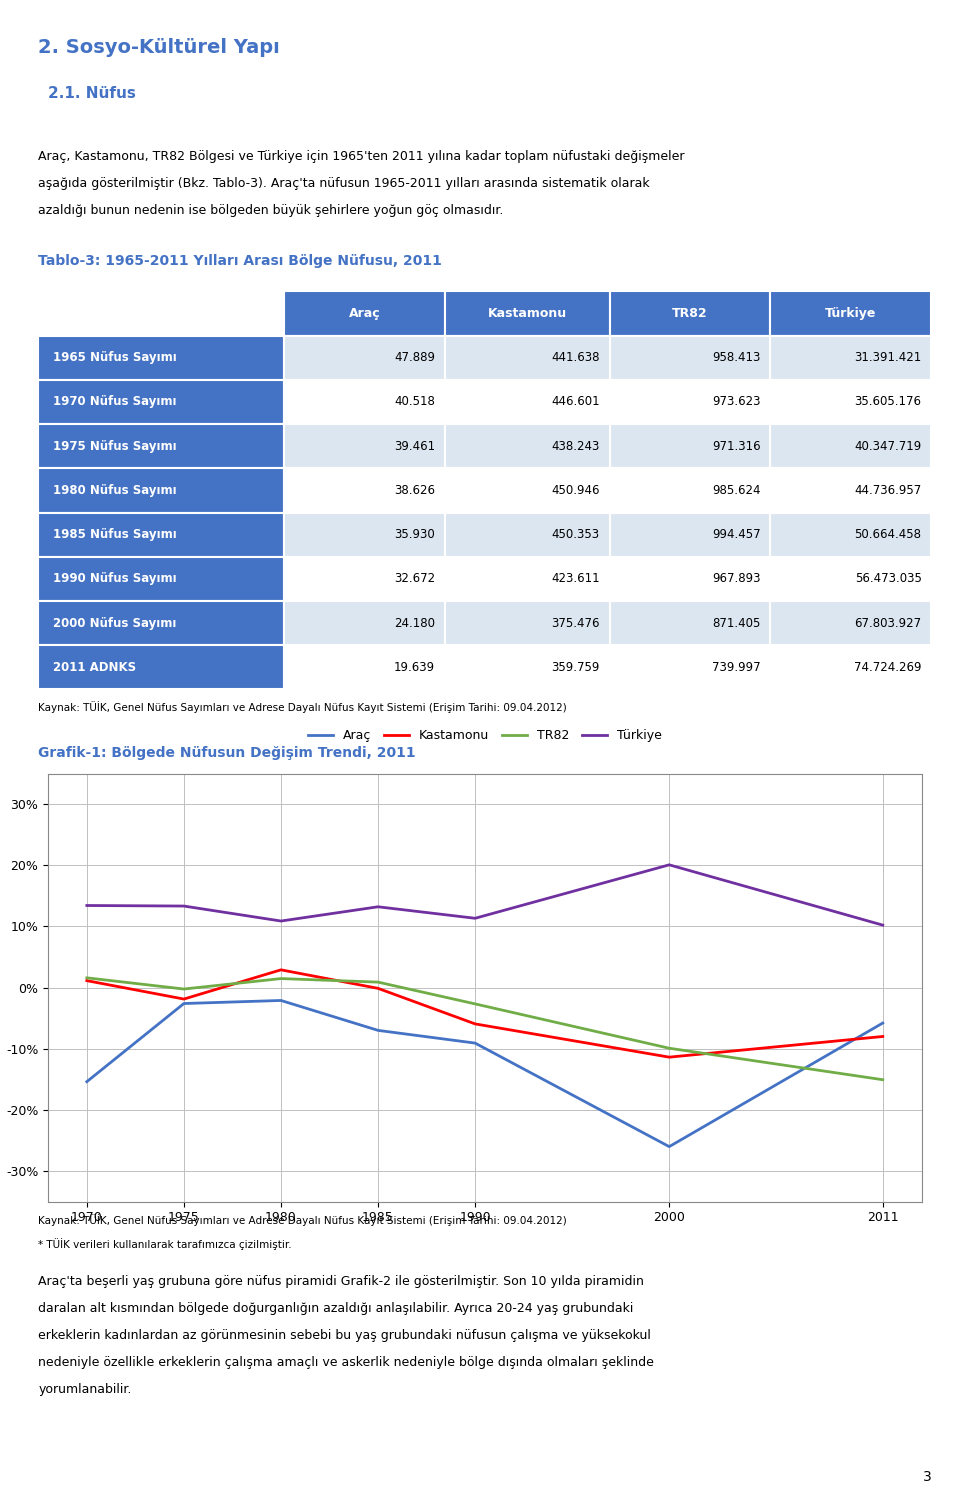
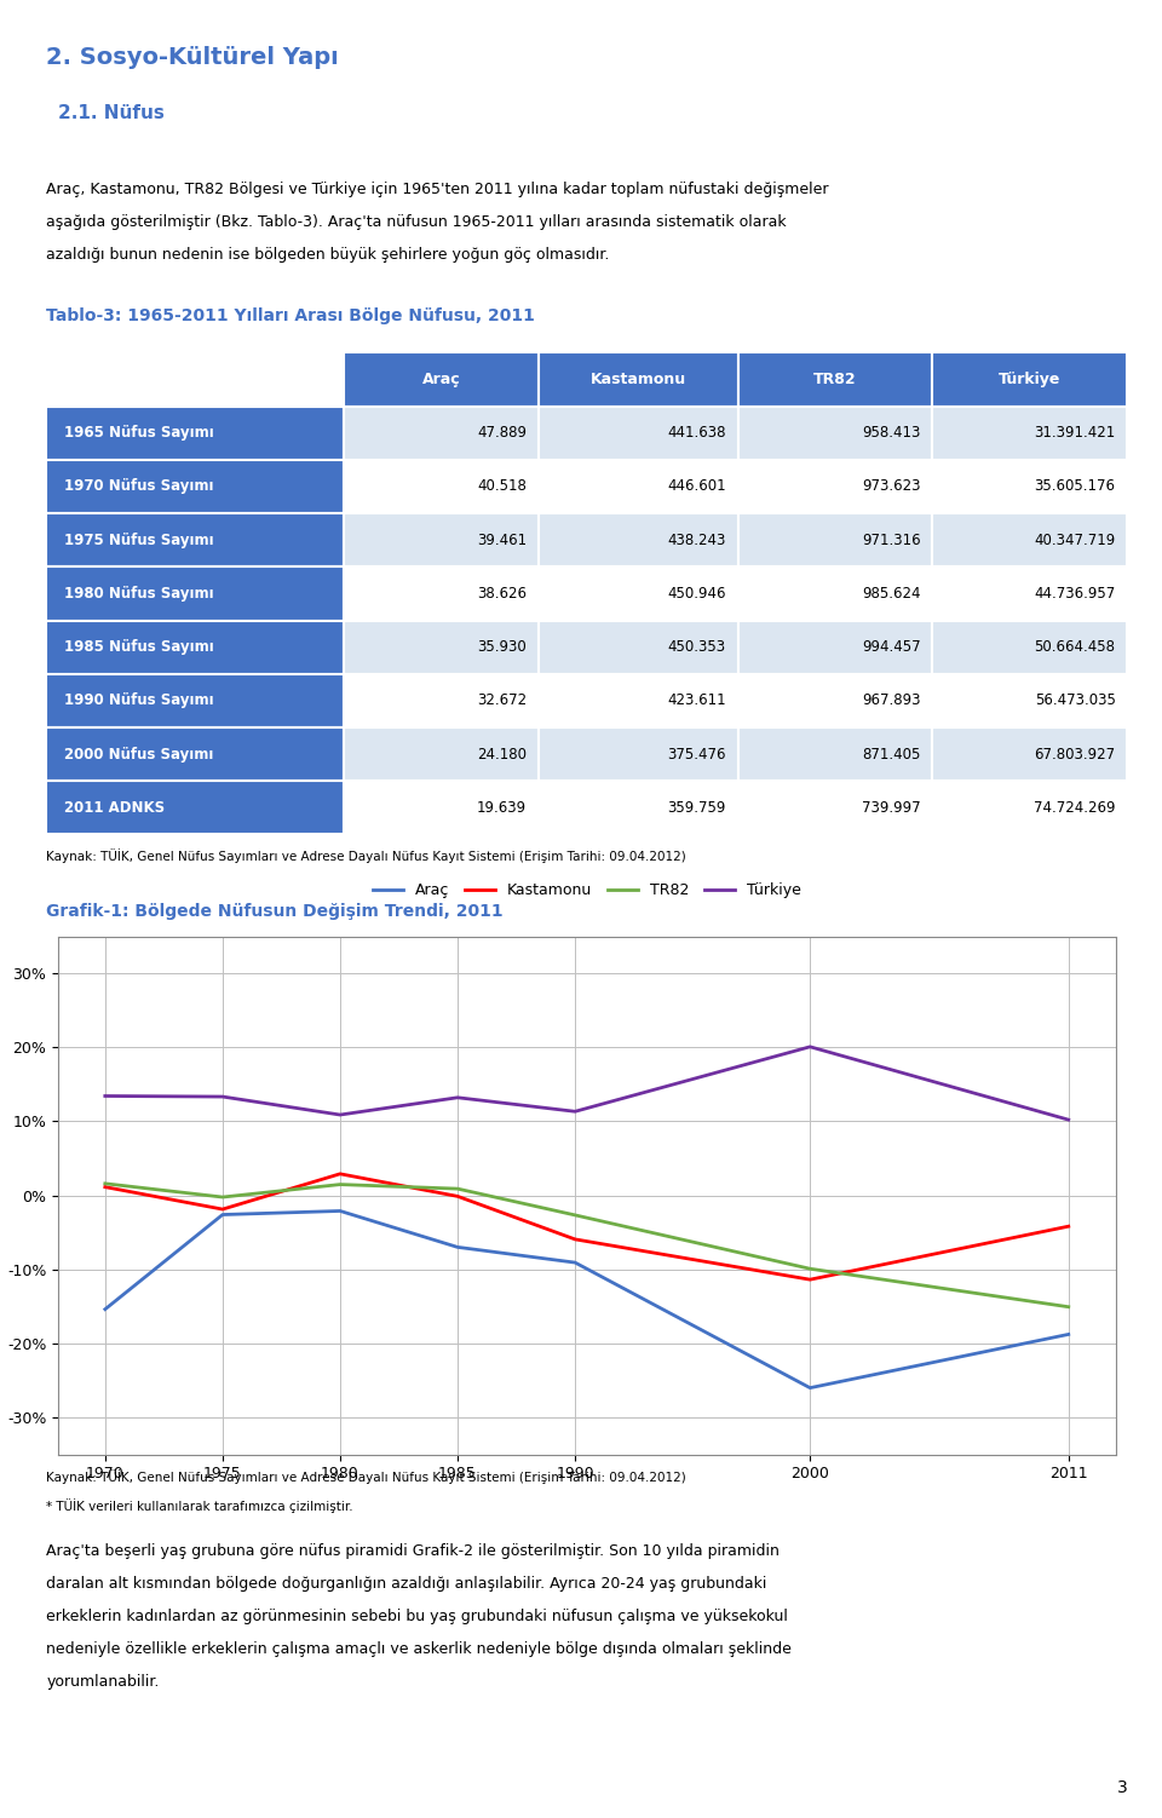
Araç/2011: -5.8% -> -18.8%
Kastamonu/2011: -8.0% -> -4.2%
